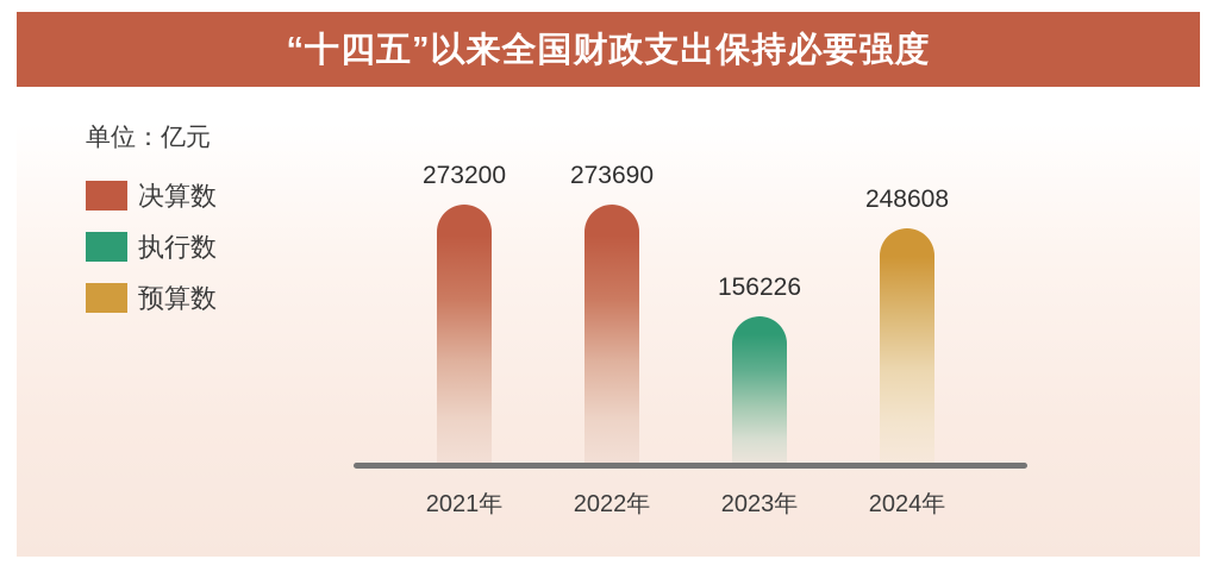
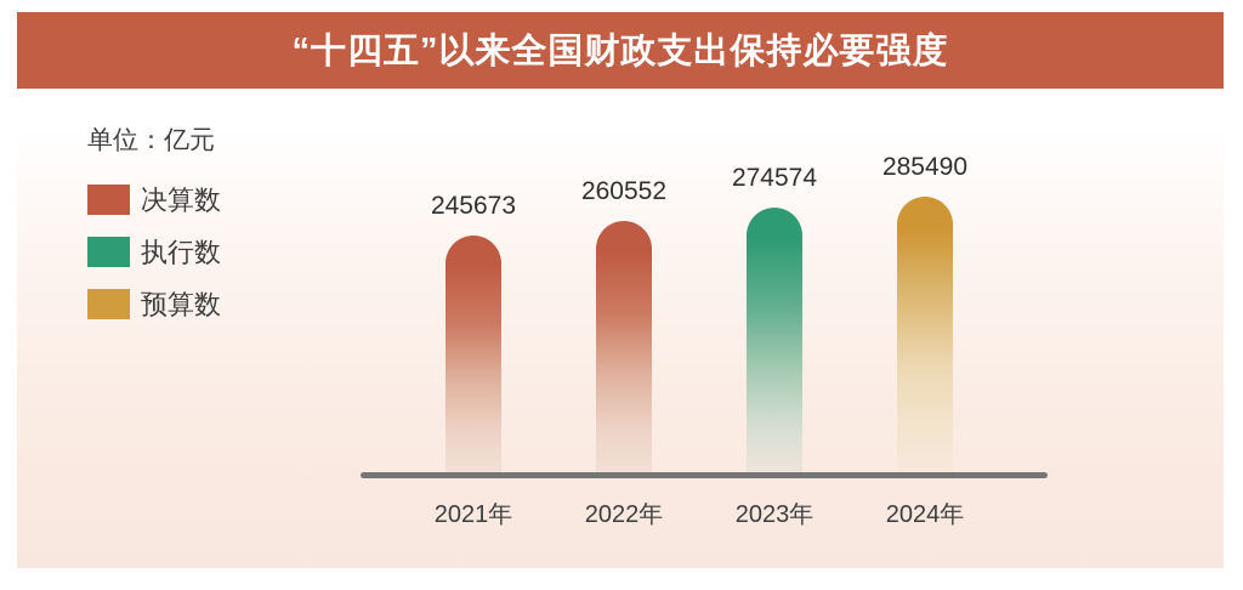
2021年: 273200 -> 245673
2022年: 273690 -> 260552
2023年: 156226 -> 274574
2024年: 248608 -> 285490
